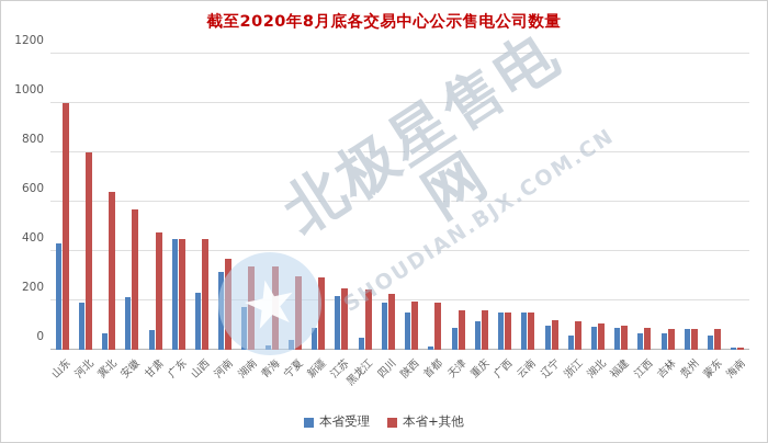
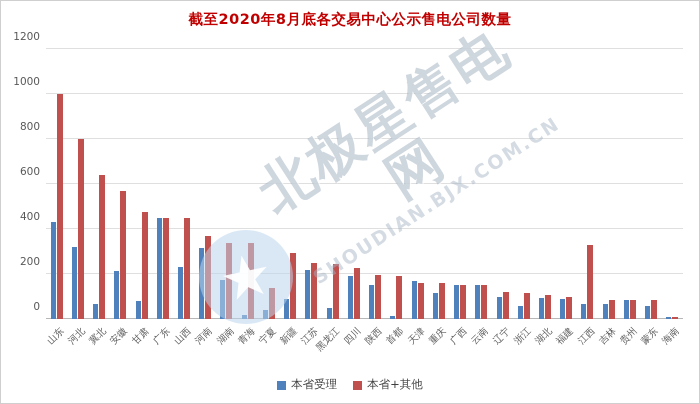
本省受理/河北: 190 -> 320
本省+其他/宁夏: 300 -> 140
本省受理/天津: 90 -> 170
本省+其他/江西: 90 -> 330
